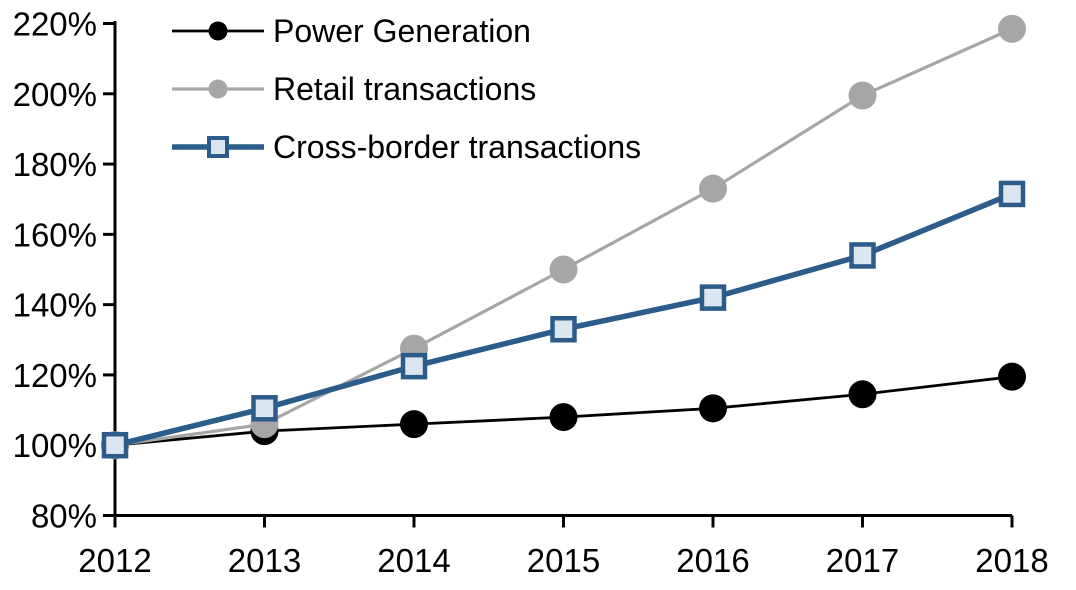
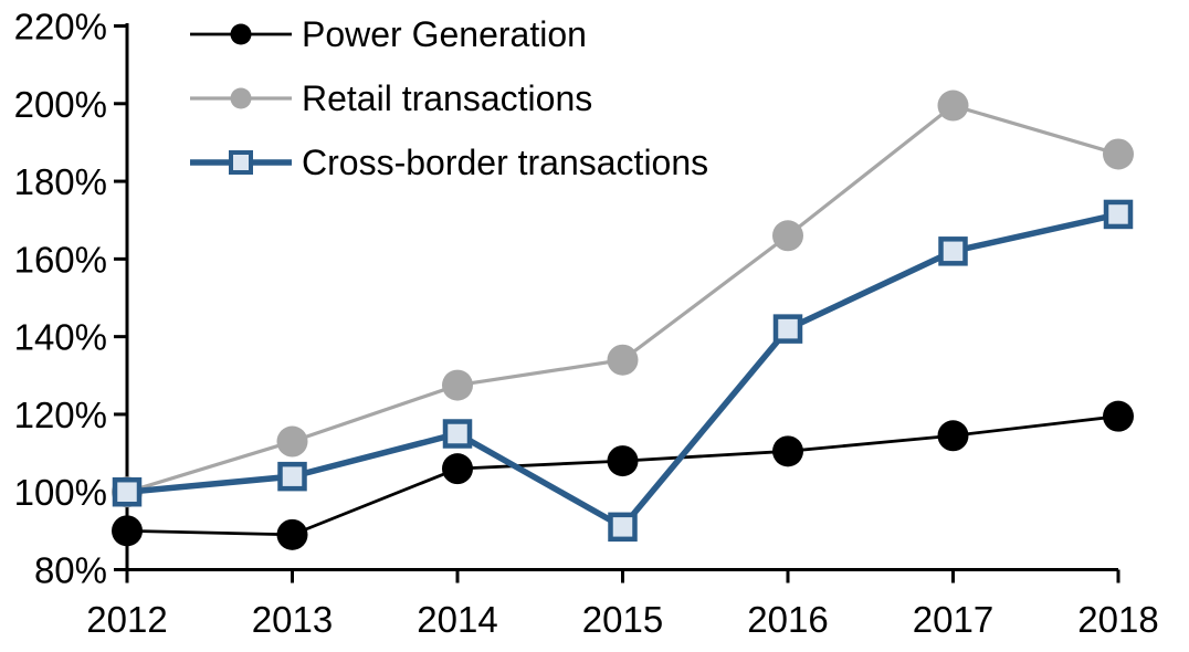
Power Generation/2012: 100% -> 90%
Power Generation/2013: 104% -> 89%
Retail transactions/2013: 106% -> 113%
Cross-border transactions/2013: 110% -> 104%
Cross-border transactions/2014: 122% -> 115%
Retail transactions/2015: 150% -> 134%
Cross-border transactions/2015: 133% -> 91%
Retail transactions/2016: 173% -> 166%
Cross-border transactions/2017: 154% -> 162%
Retail transactions/2018: 218% -> 187%
